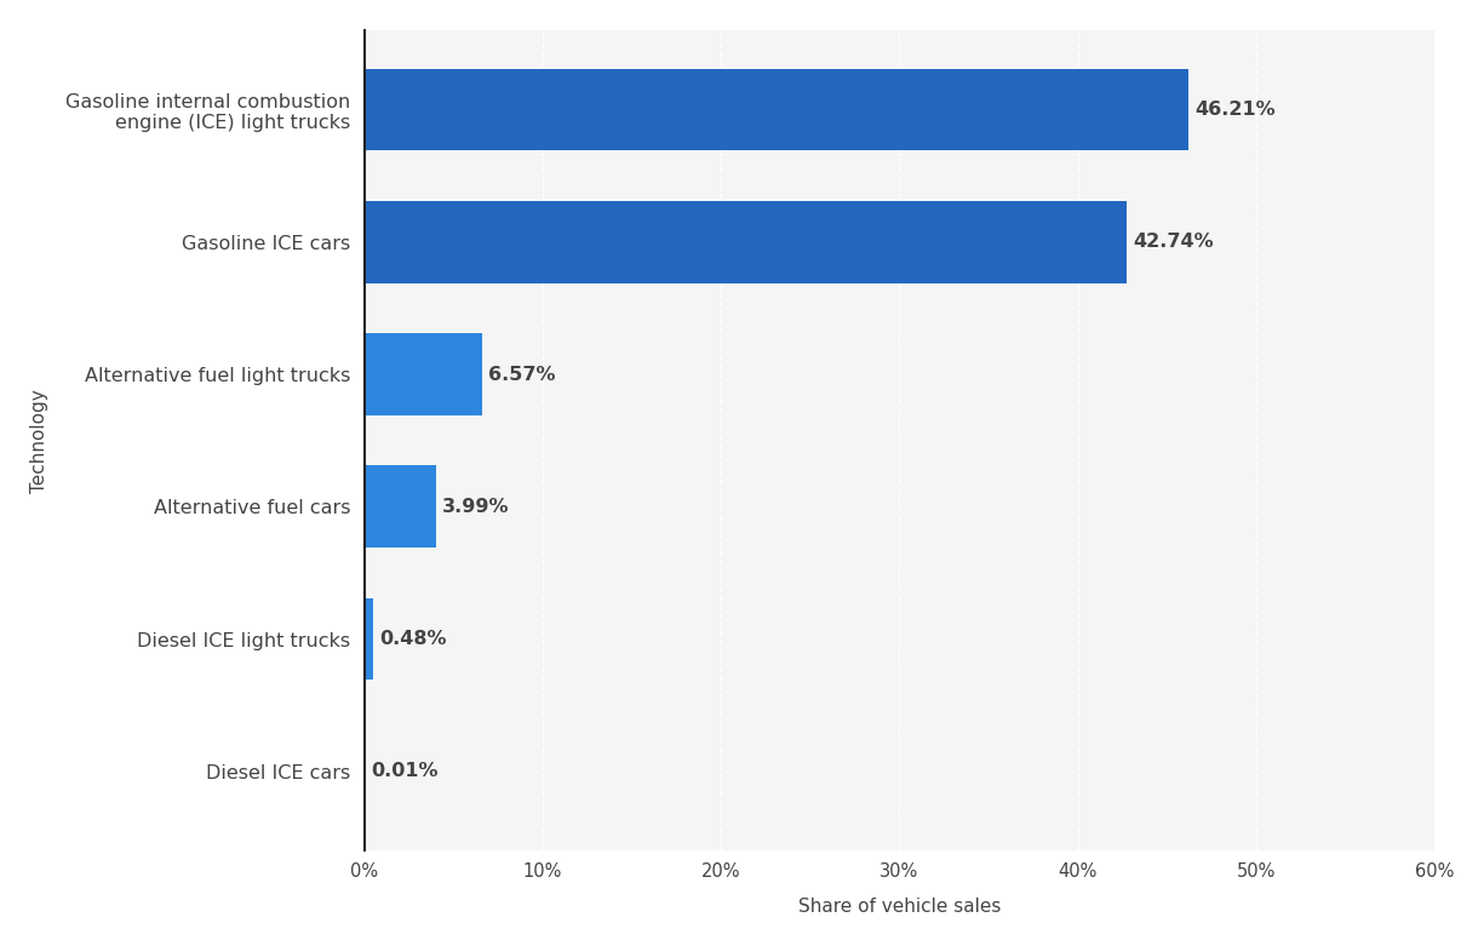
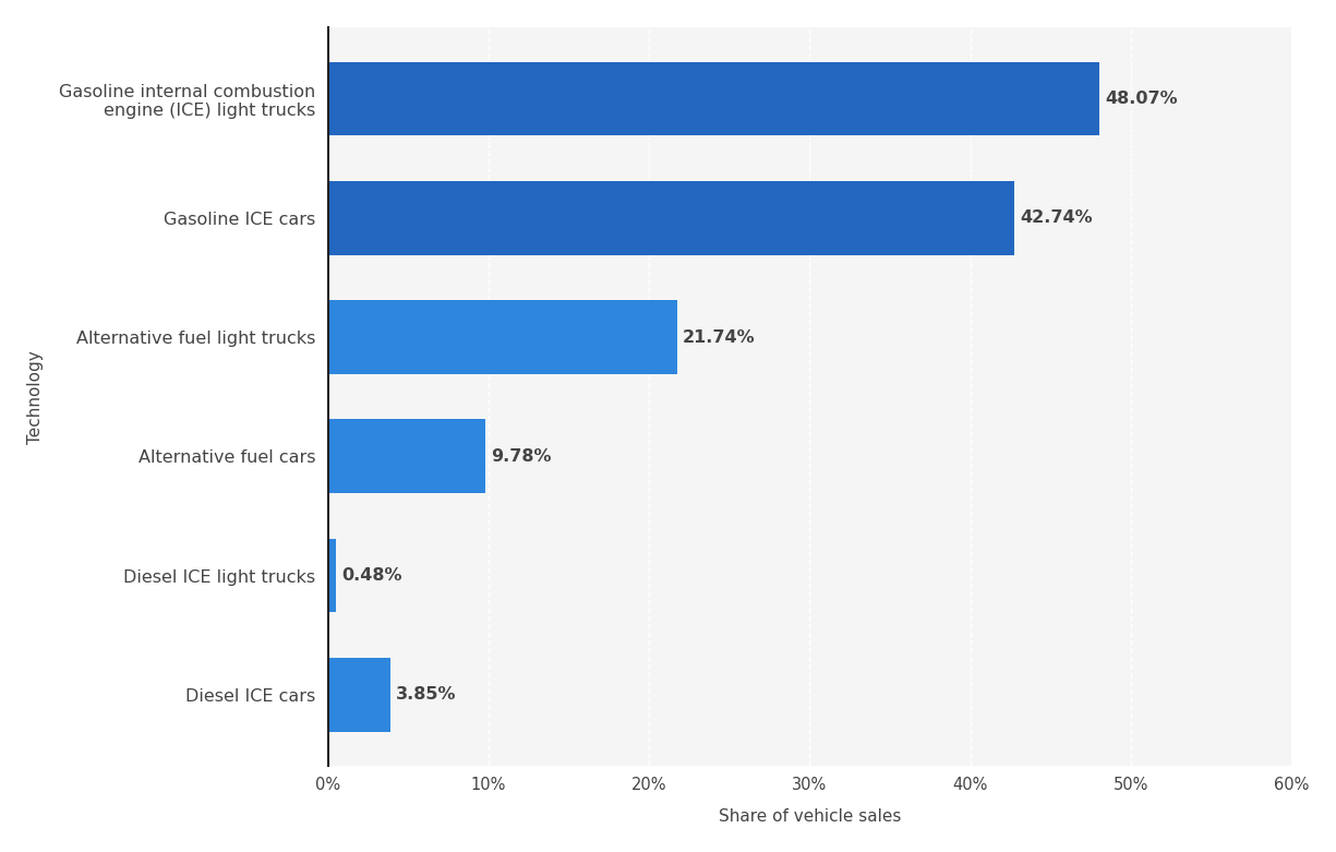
Gasoline internal combustion engine (ICE) light trucks: 46.21% -> 48.07%
Alternative fuel light trucks: 6.57% -> 21.74%
Alternative fuel cars: 3.99% -> 9.78%
Diesel ICE cars: 0.01% -> 3.85%
